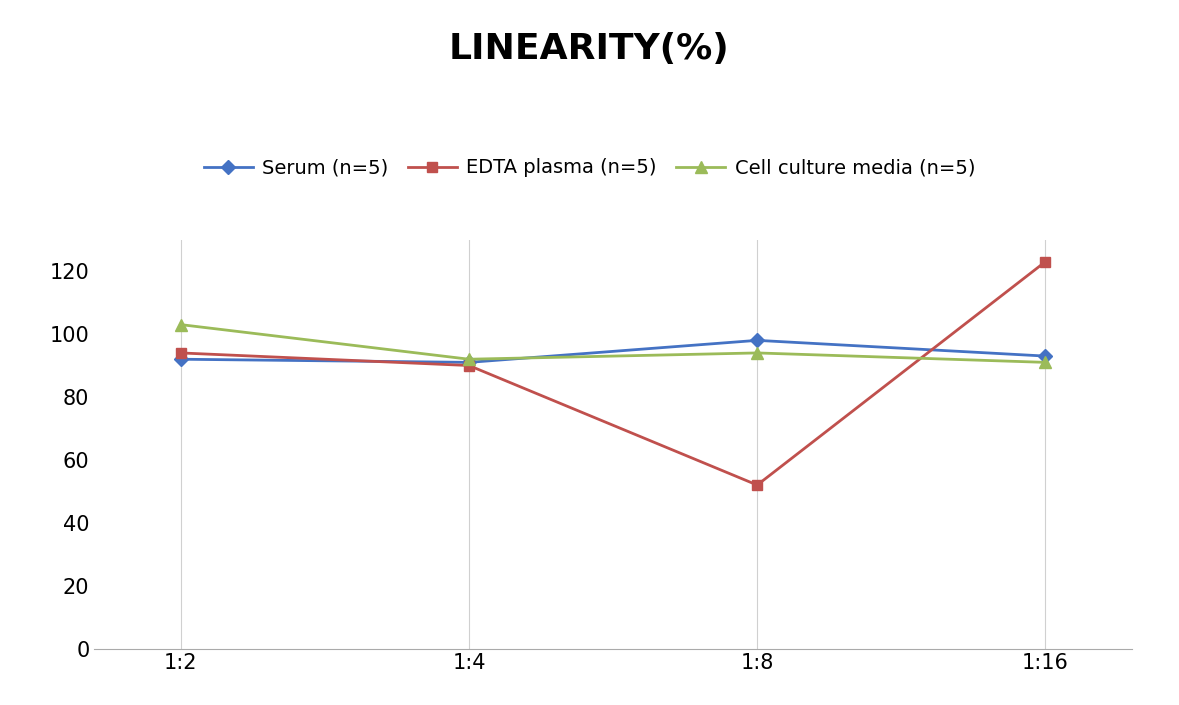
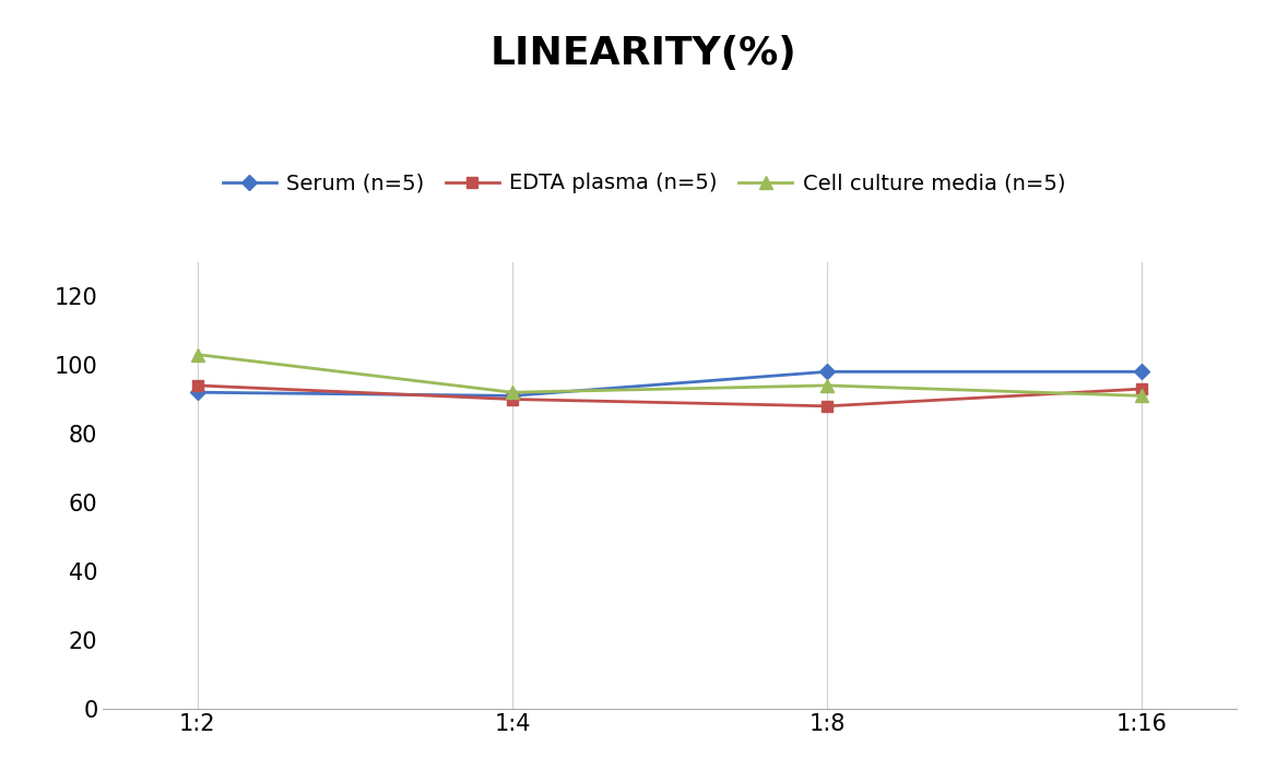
EDTA plasma (n=5)/1:8: 52 -> 88
Serum (n=5)/1:16: 93 -> 98
EDTA plasma (n=5)/1:16: 123 -> 93
